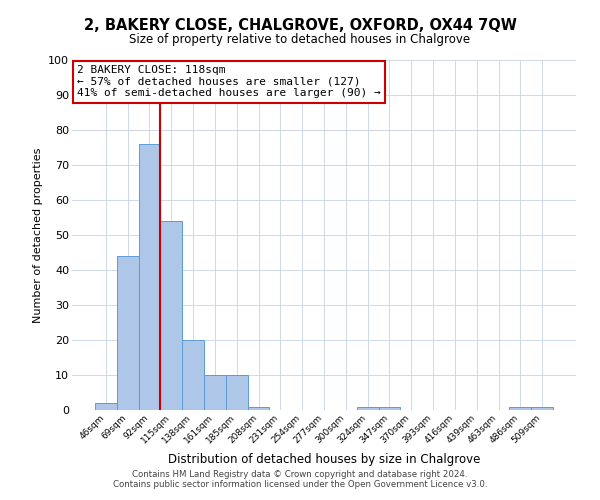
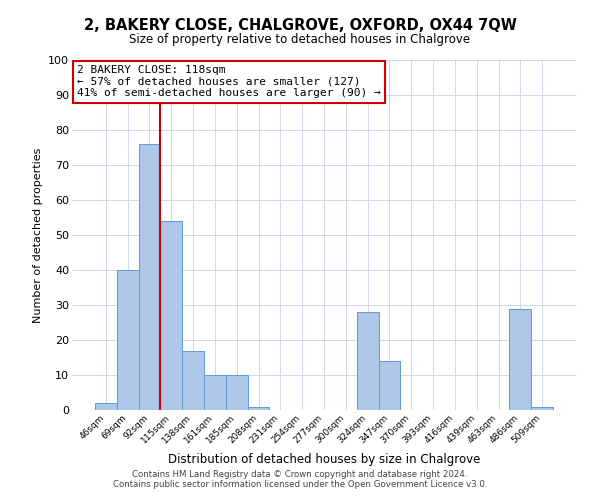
69sqm: 44 -> 40
138sqm: 20 -> 17
324sqm: 1 -> 28
347sqm: 1 -> 14
486sqm: 1 -> 29
